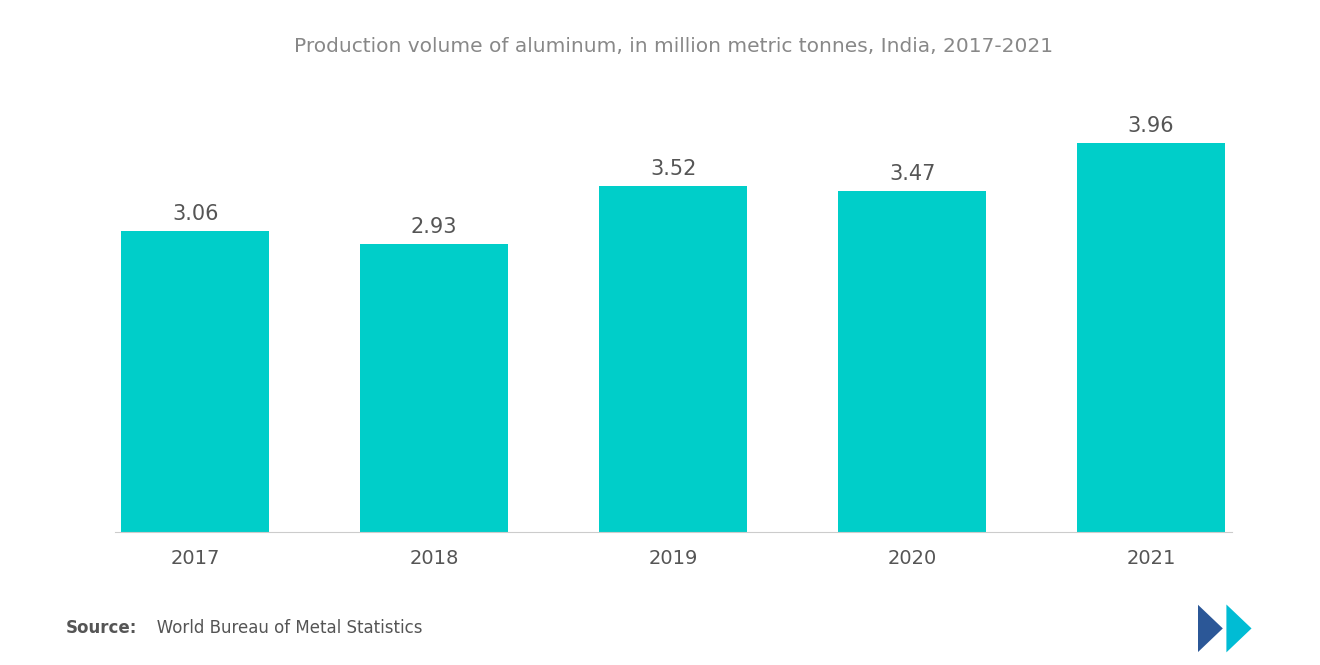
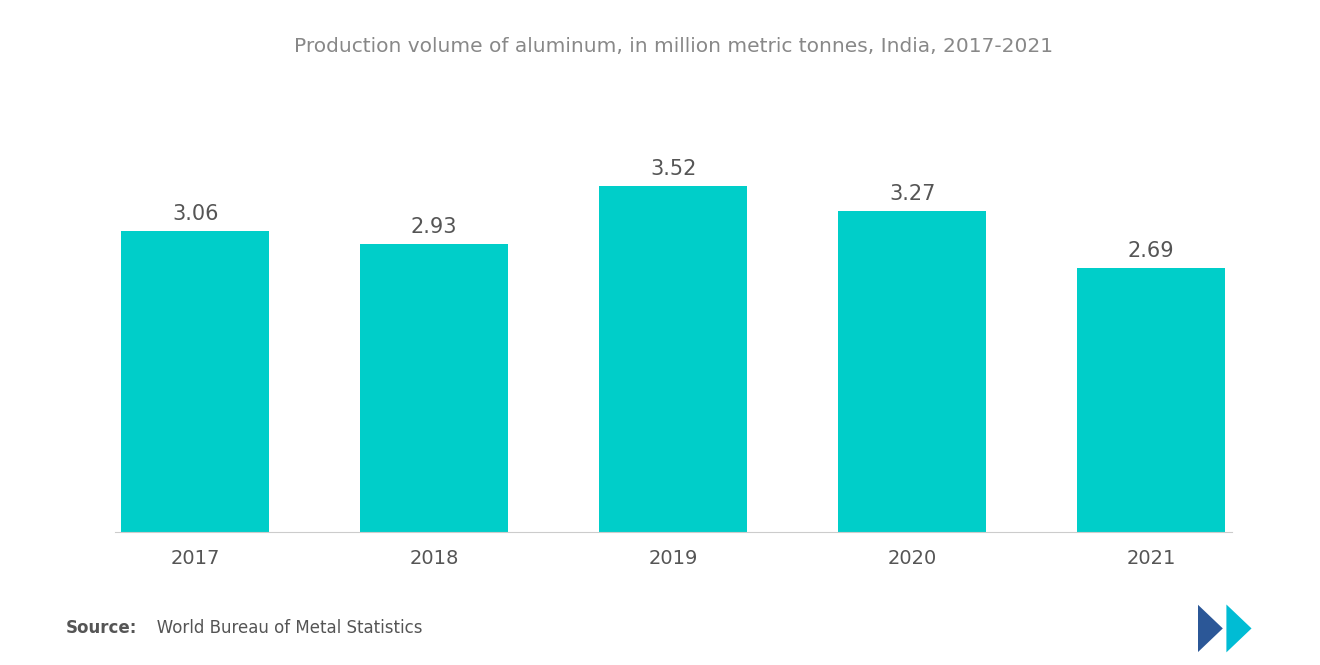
2020: 3.47 -> 3.27
2021: 3.96 -> 2.69
